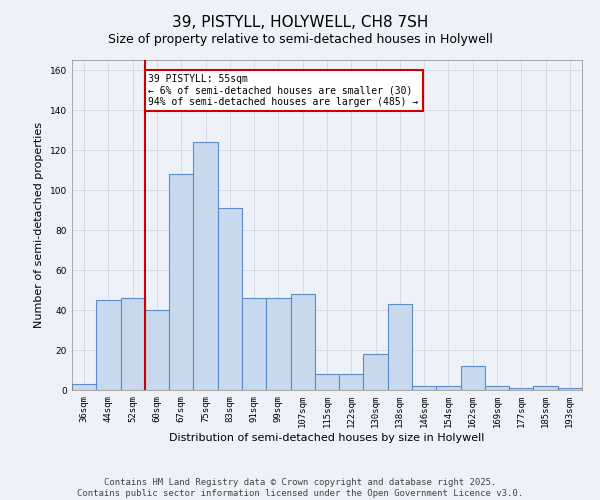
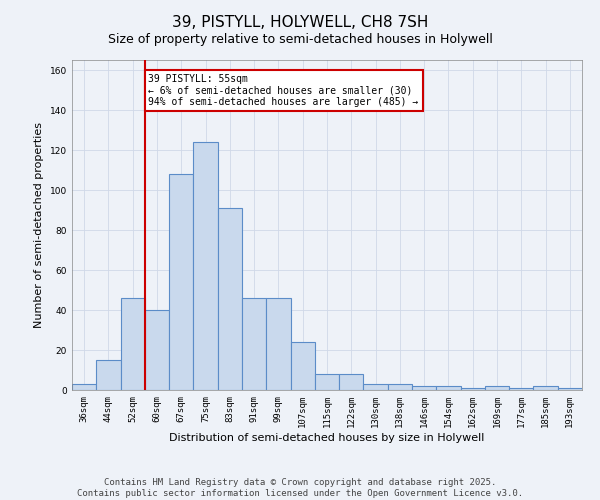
44sqm: 45 -> 15
107sqm: 48 -> 24
130sqm: 18 -> 3
138sqm: 43 -> 3
162sqm: 12 -> 1
